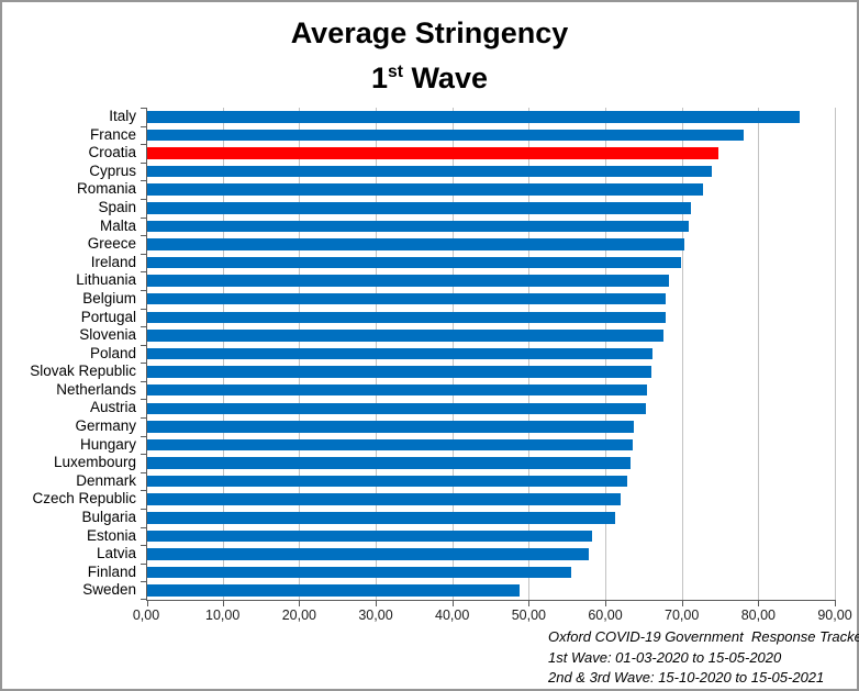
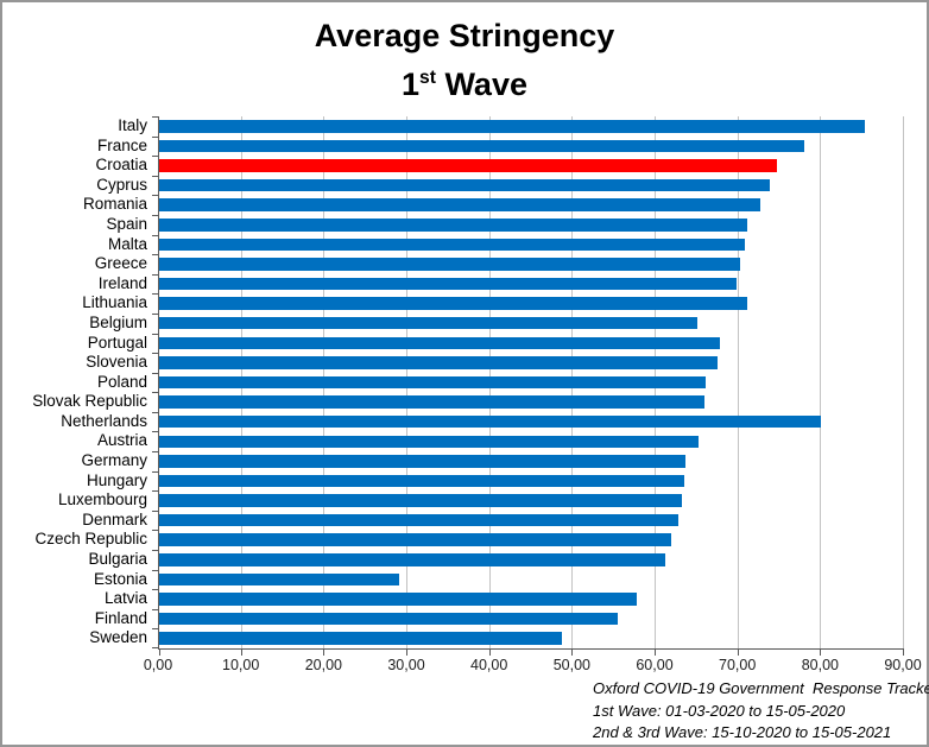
Lithuania: 68 -> 71
Belgium: 68 -> 65
Netherlands: 65 -> 80
Estonia: 58 -> 29
